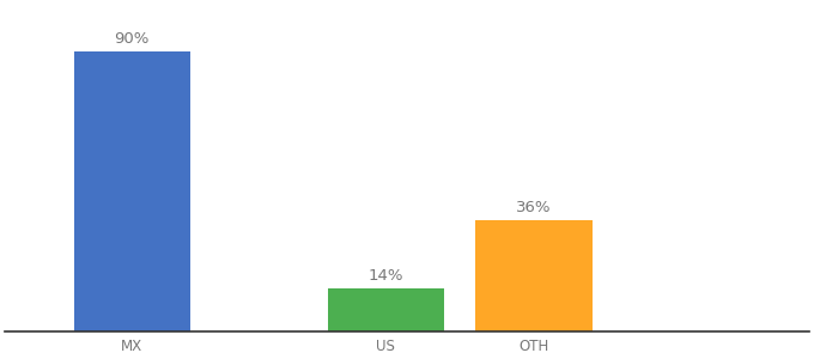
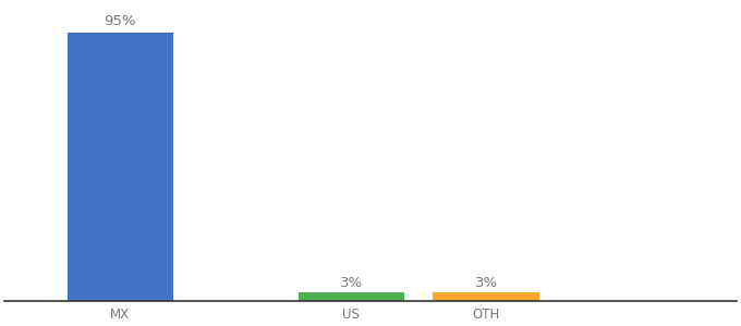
MX: 90% -> 95%
US: 14% -> 3%
OTH: 36% -> 3%
